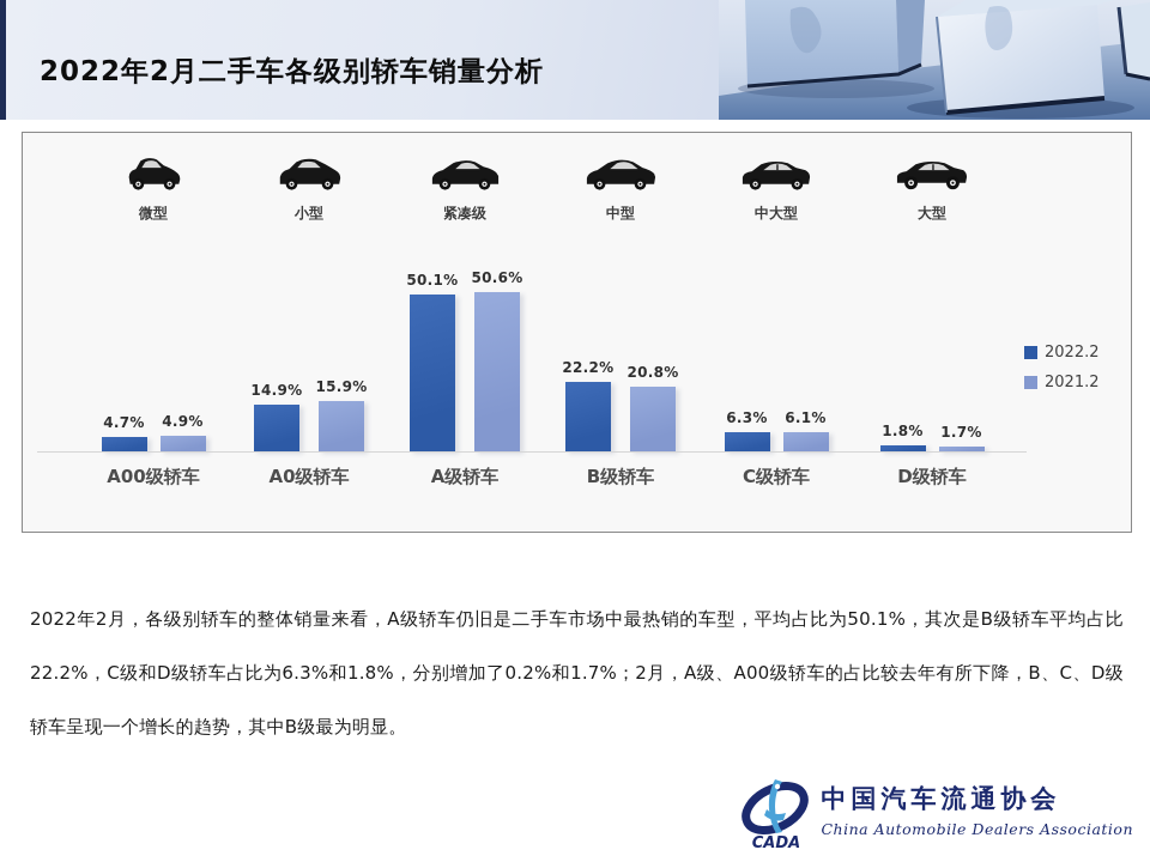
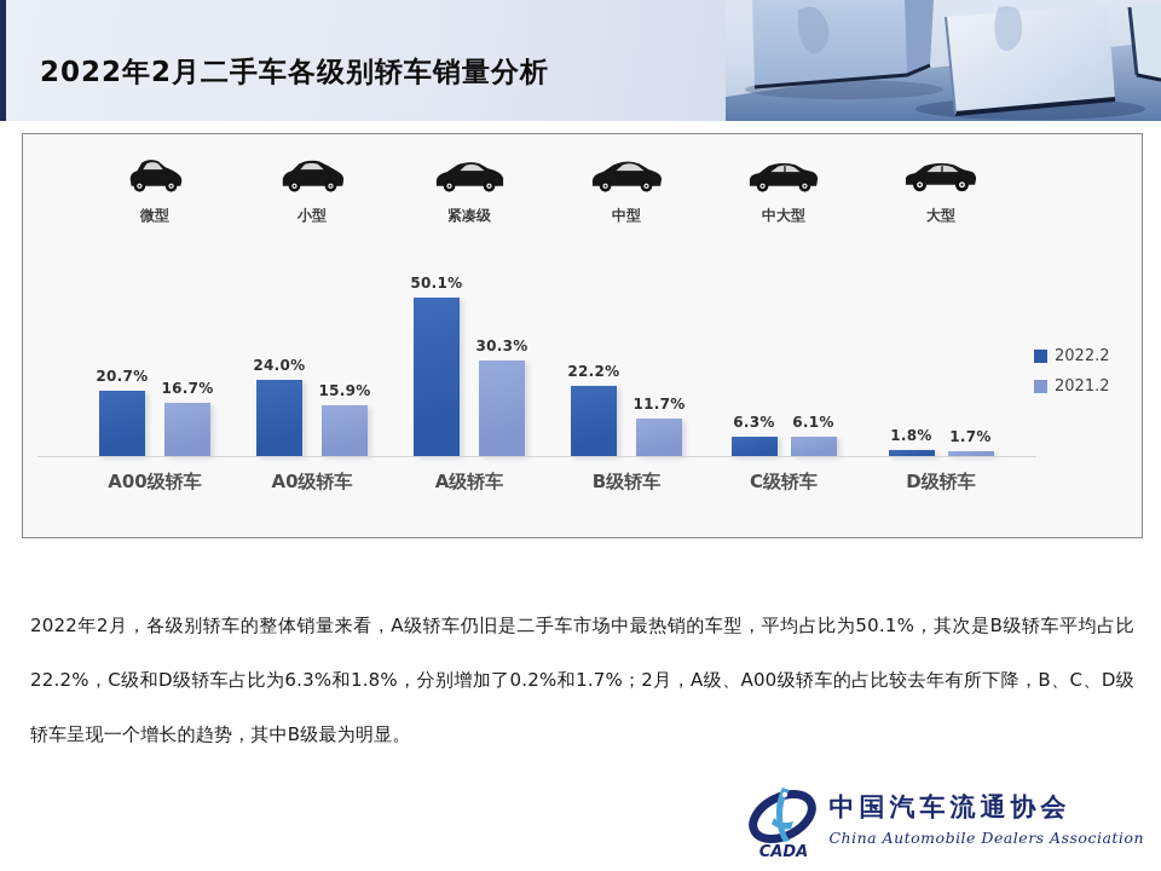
2022.2/A00级轿车: 4.7% -> 20.7%
2021.2/A00级轿车: 4.9% -> 16.7%
2022.2/A0级轿车: 14.9% -> 24.0%
2021.2/A级轿车: 50.6% -> 30.3%
2021.2/B级轿车: 20.8% -> 11.7%
